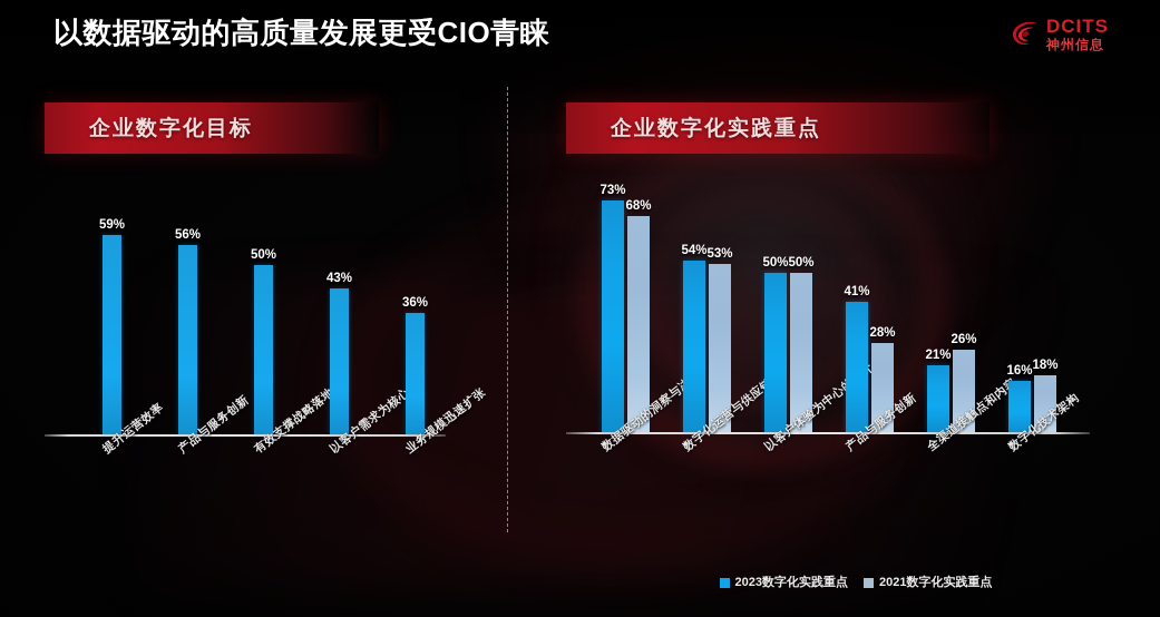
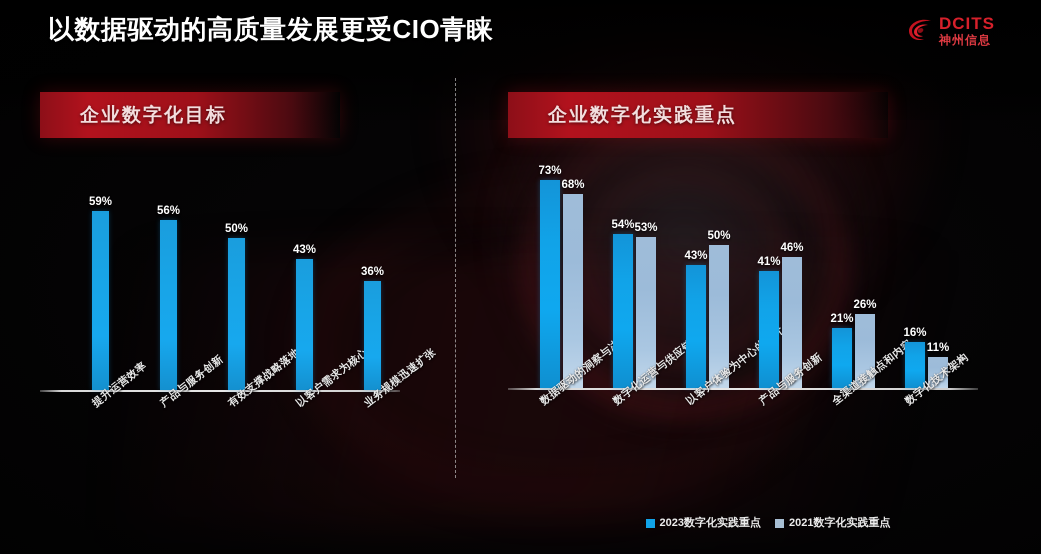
企业数字化实践重点/2023数字化实践重点/以客户体验为中心的设计: 50% -> 43%
企业数字化实践重点/2021数字化实践重点/产品与服务创新: 28% -> 46%
企业数字化实践重点/2021数字化实践重点/数字化技术架构: 18% -> 11%
